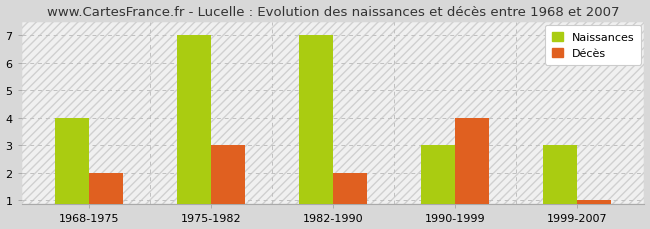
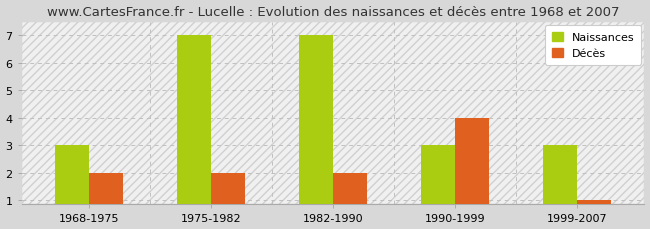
Naissances/1968-1975: 4 -> 3
Décès/1975-1982: 3 -> 2
